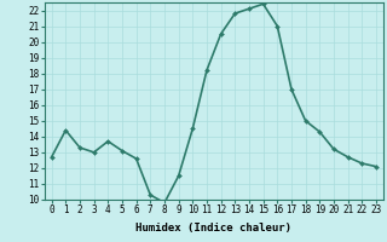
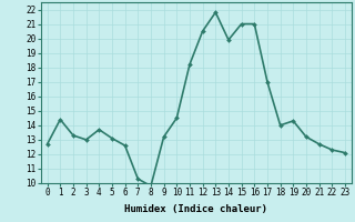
9: 11.5 -> 13.2
14: 22.1 -> 19.9
15: 22.4 -> 21.0
18: 15.0 -> 14.0
